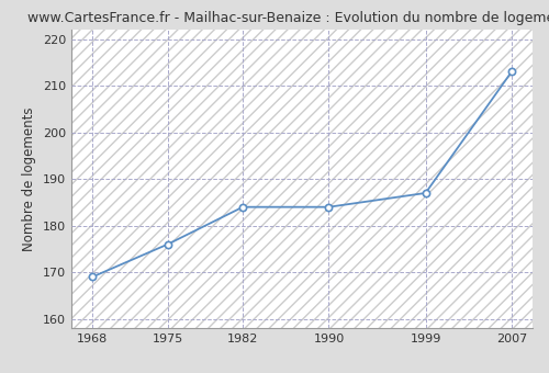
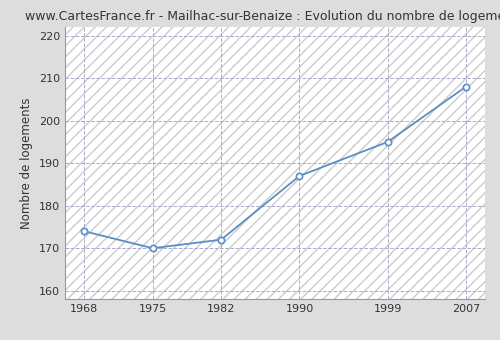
1968: 169 -> 174
1975: 176 -> 170
1982: 184 -> 172
1990: 184 -> 187
1999: 187 -> 195
2007: 213 -> 208
